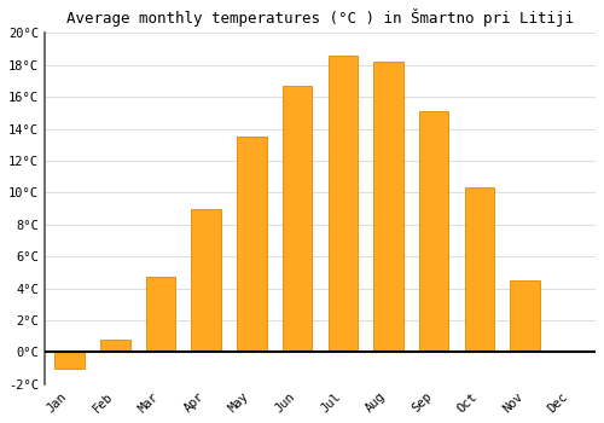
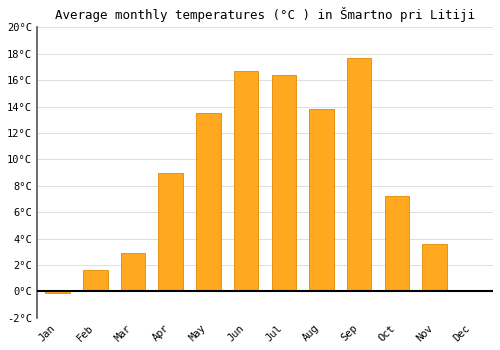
Jan: -1.0°C -> -0.1°C
Feb: 0.8°C -> 1.6°C
Mar: 4.7°C -> 2.9°C
Jul: 18.6°C -> 16.4°C
Aug: 18.2°C -> 13.8°C
Sep: 15.1°C -> 17.7°C
Oct: 10.3°C -> 7.2°C
Nov: 4.5°C -> 3.6°C
